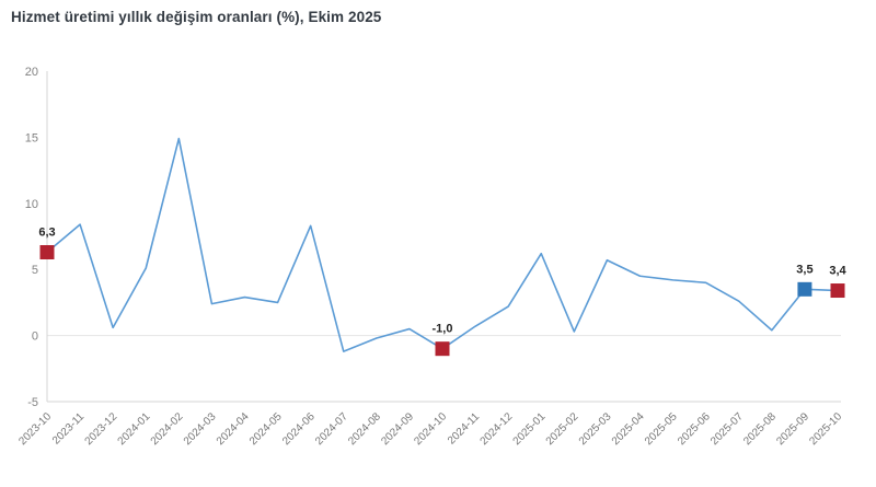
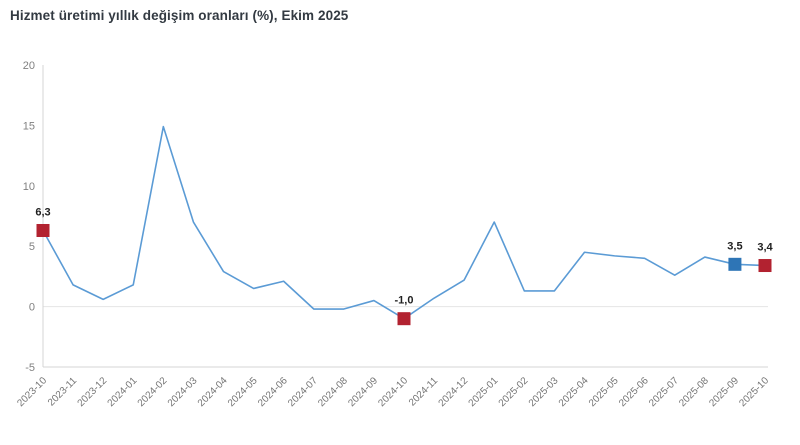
2023-11: 8.4 -> 1.8
2024-01: 5.1 -> 1.8
2024-03: 2.4 -> 7.0
2024-05: 2.5 -> 1.5
2024-06: 8.3 -> 2.1
2024-07: -1.2 -> -0.2
2025-01: 6.2 -> 7.0
2025-02: 0.3 -> 1.3
2025-03: 5.7 -> 1.3
2025-08: 0.4 -> 4.1
